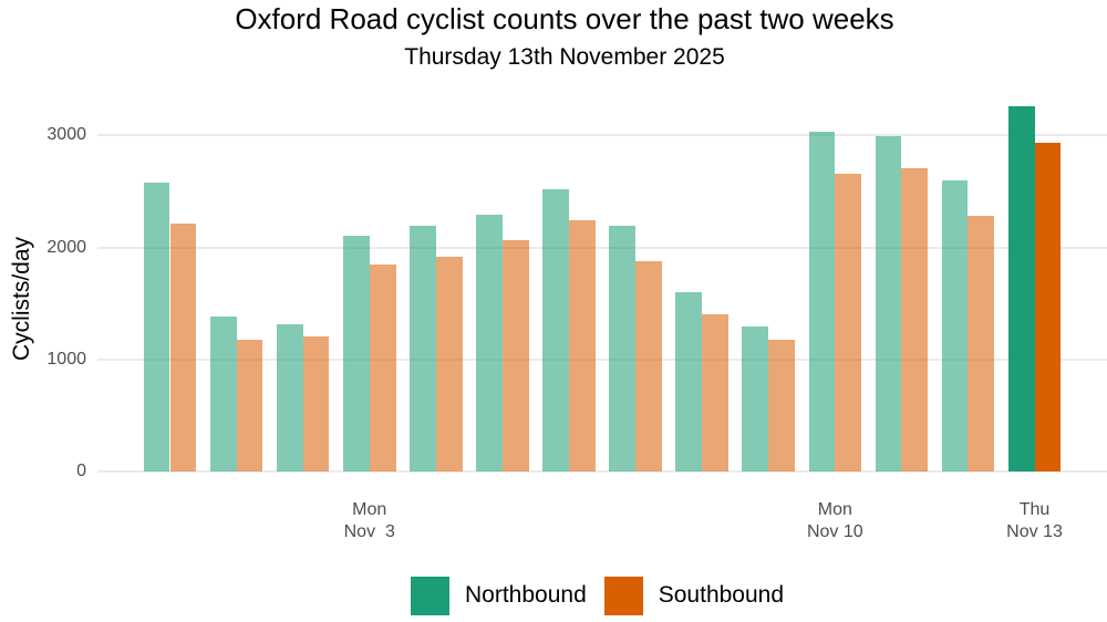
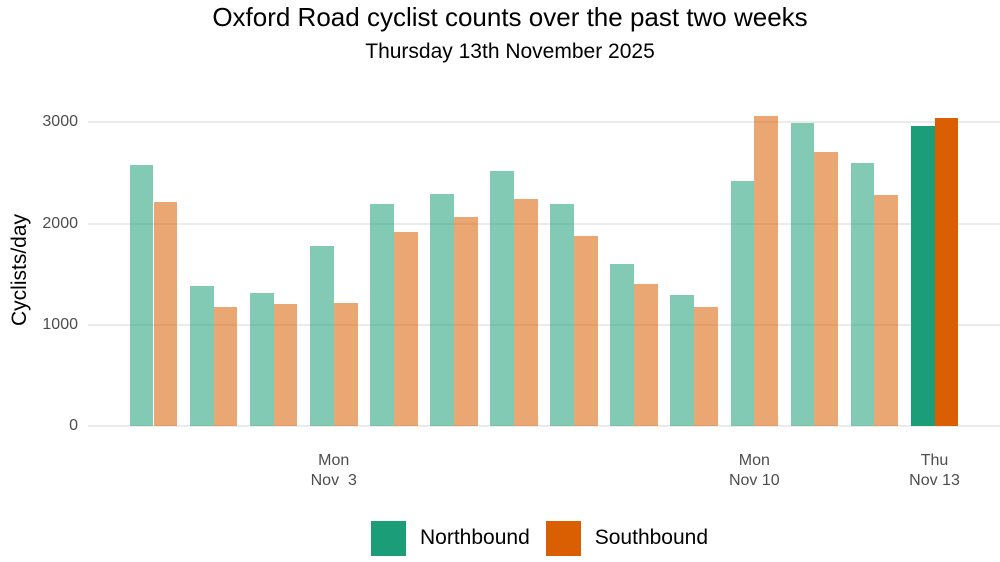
Northbound/Mon Nov 3: 2100 -> 1780
Southbound/Mon Nov 3: 1850 -> 1220
Northbound/Mon Nov 10: 3030 -> 2420
Southbound/Mon Nov 10: 2660 -> 3060
Northbound/Thu Nov 13: 3260 -> 2960
Southbound/Thu Nov 13: 2930 -> 3040
